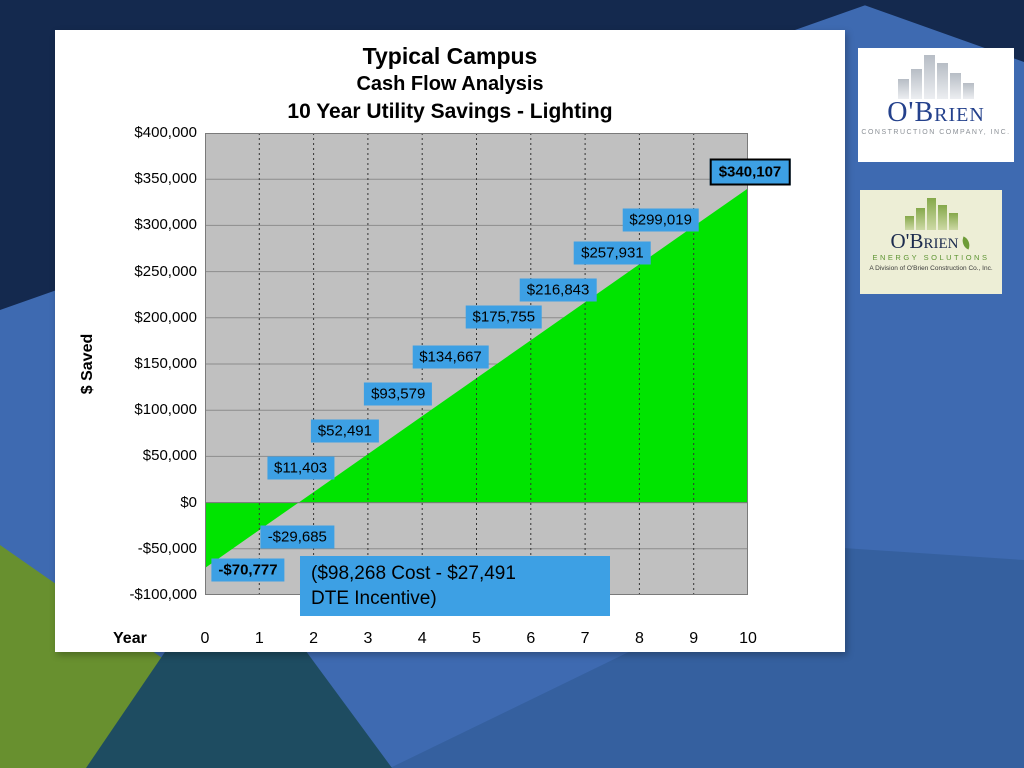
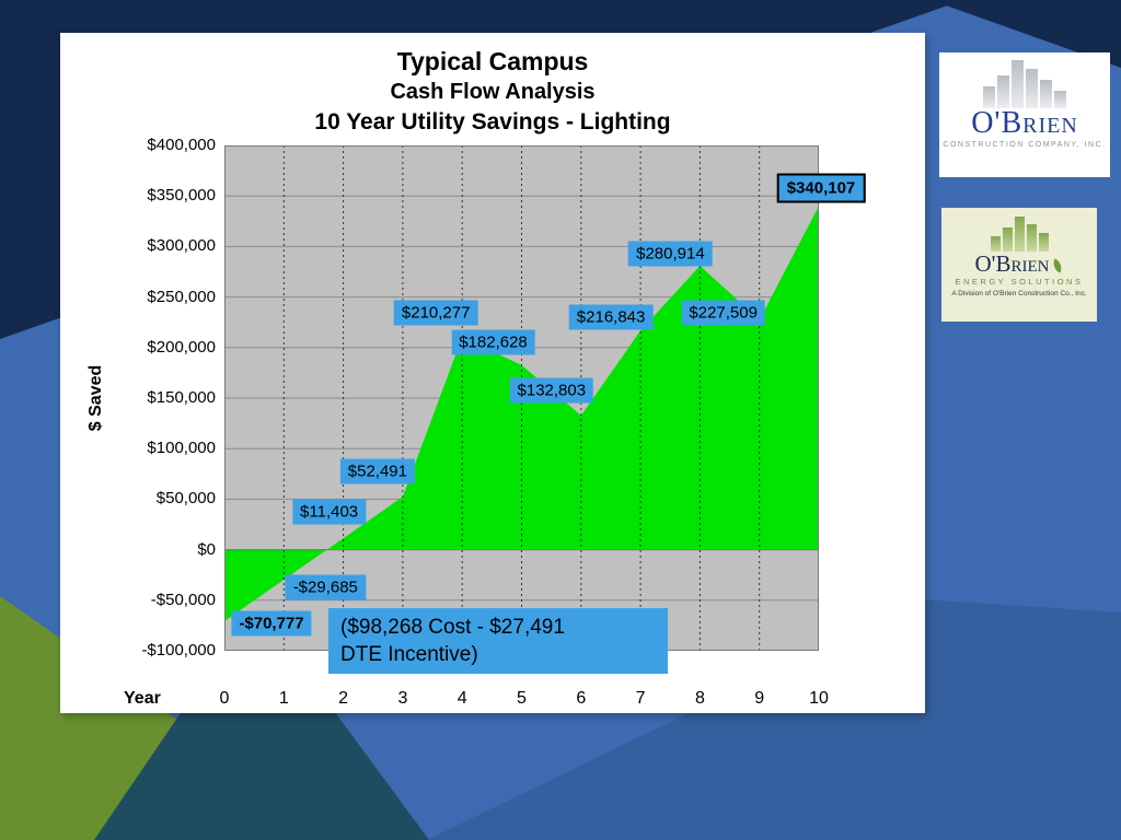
4: $93,579 -> $210,277
5: $134,667 -> $182,628
6: $175,755 -> $132,803
8: $257,931 -> $280,914
9: $299,019 -> $227,509
